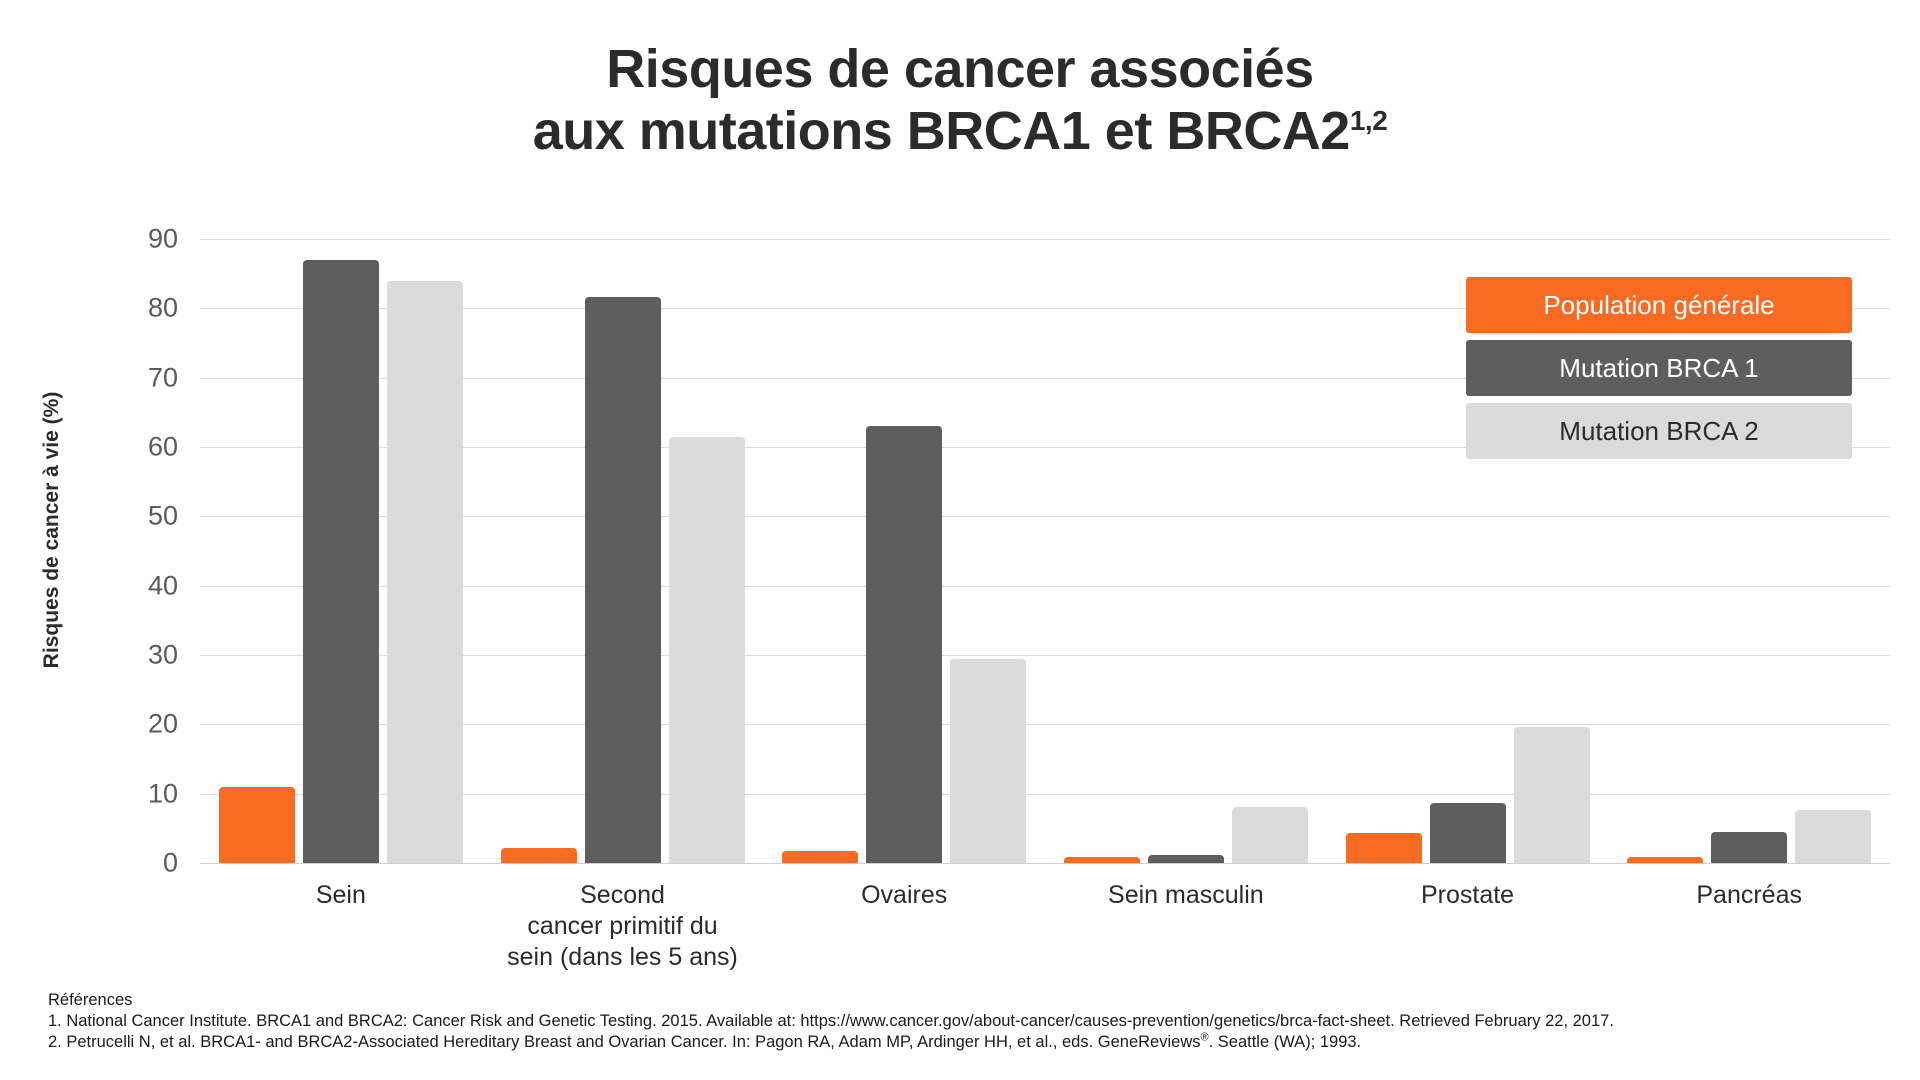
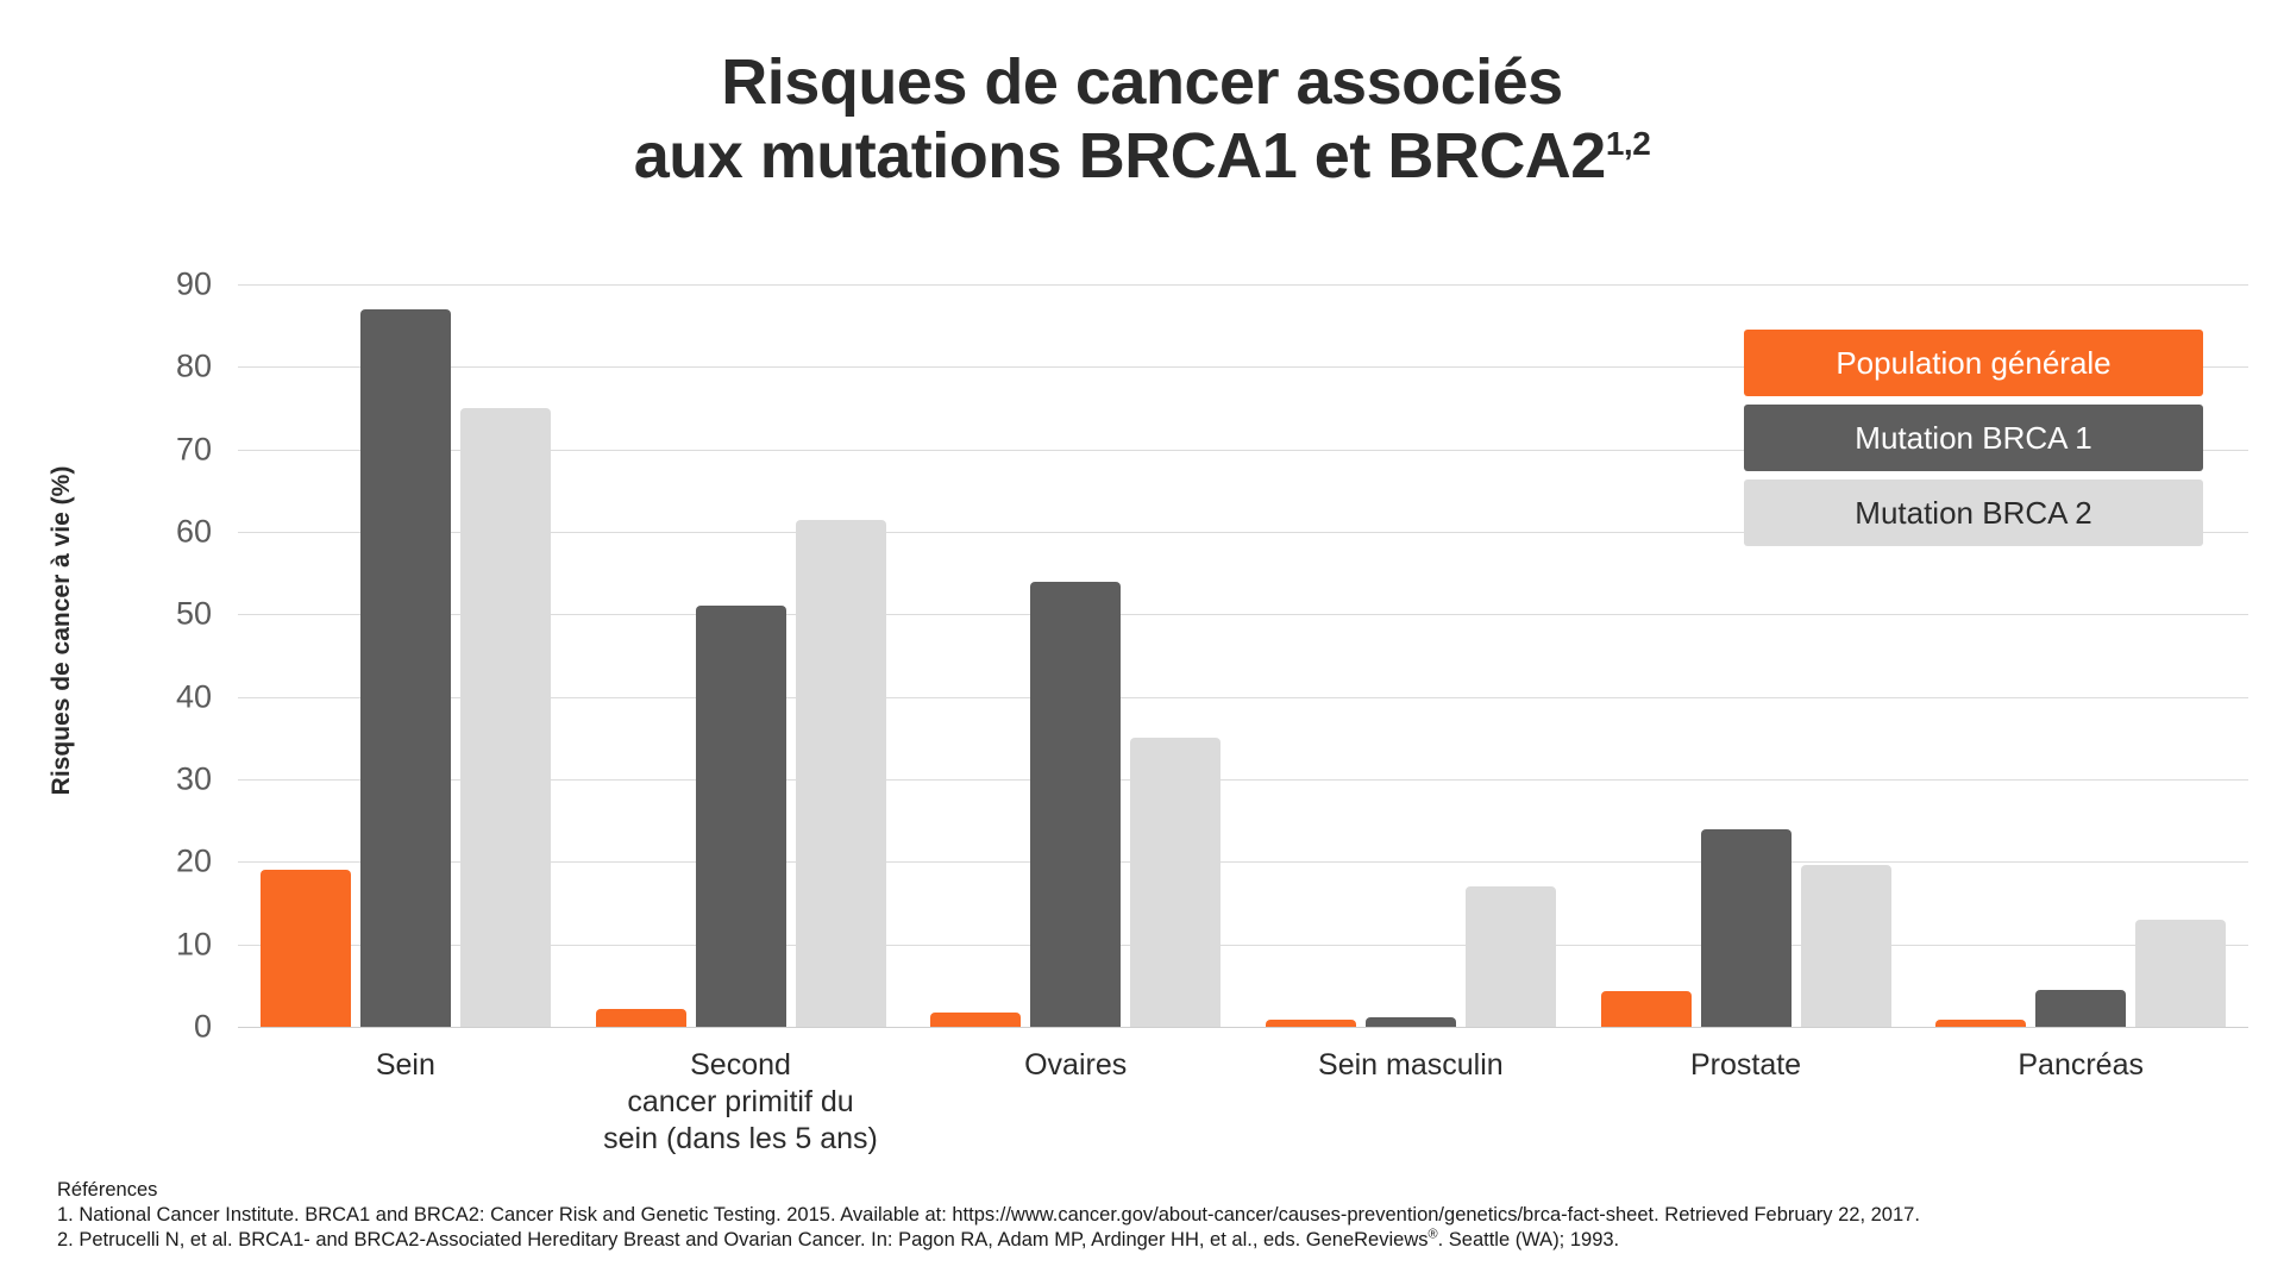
Population générale/Sein: 11 -> 19
Mutation BRCA 2/Sein: 84 -> 75
Mutation BRCA 1/Second cancer primitif du sein (dans les 5 ans): 82 -> 51
Mutation BRCA 1/Ovaires: 63 -> 54
Mutation BRCA 2/Ovaires: 29 -> 35
Mutation BRCA 2/Sein masculin: 8 -> 17
Mutation BRCA 1/Prostate: 9 -> 24
Mutation BRCA 2/Pancréas: 8 -> 13
